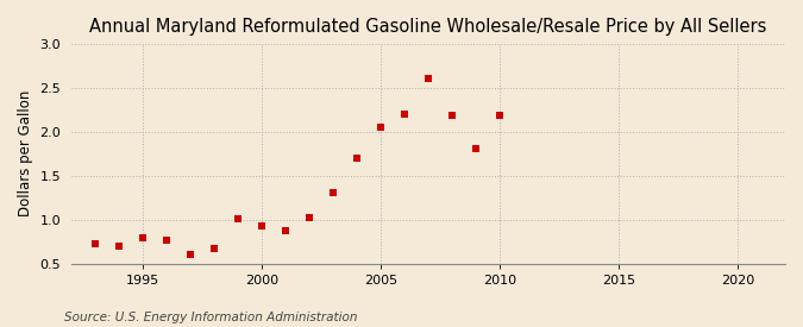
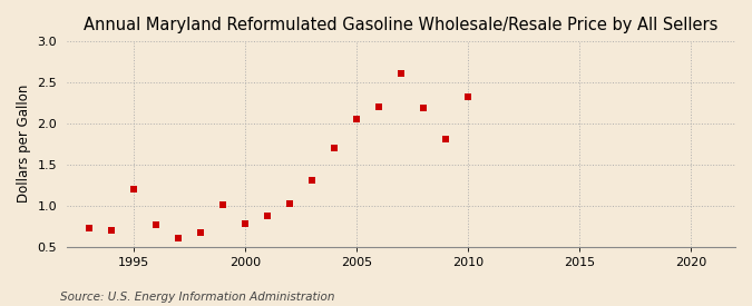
1995: 0.80 -> 1.20
2000: 0.93 -> 0.78
2010: 2.19 -> 2.32
